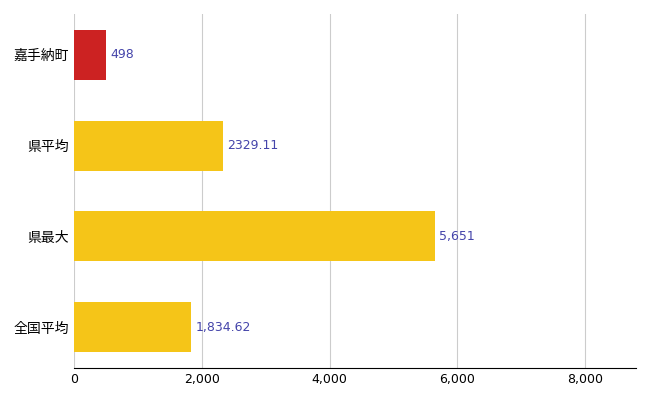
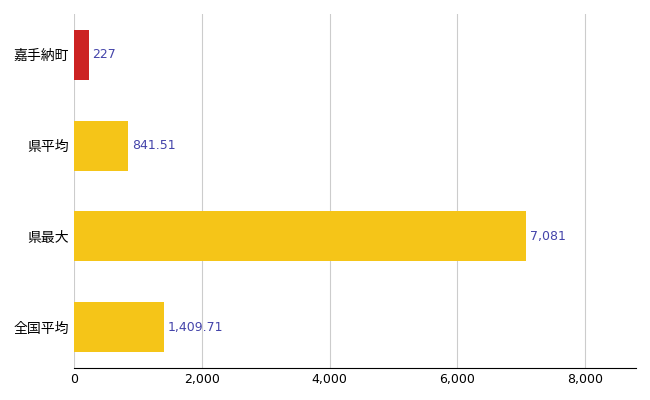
嘉手納町: 498 -> 227
県平均: 2329.11 -> 841.51
県最大: 5,651 -> 7,081
全国平均: 1,834.62 -> 1,409.71
